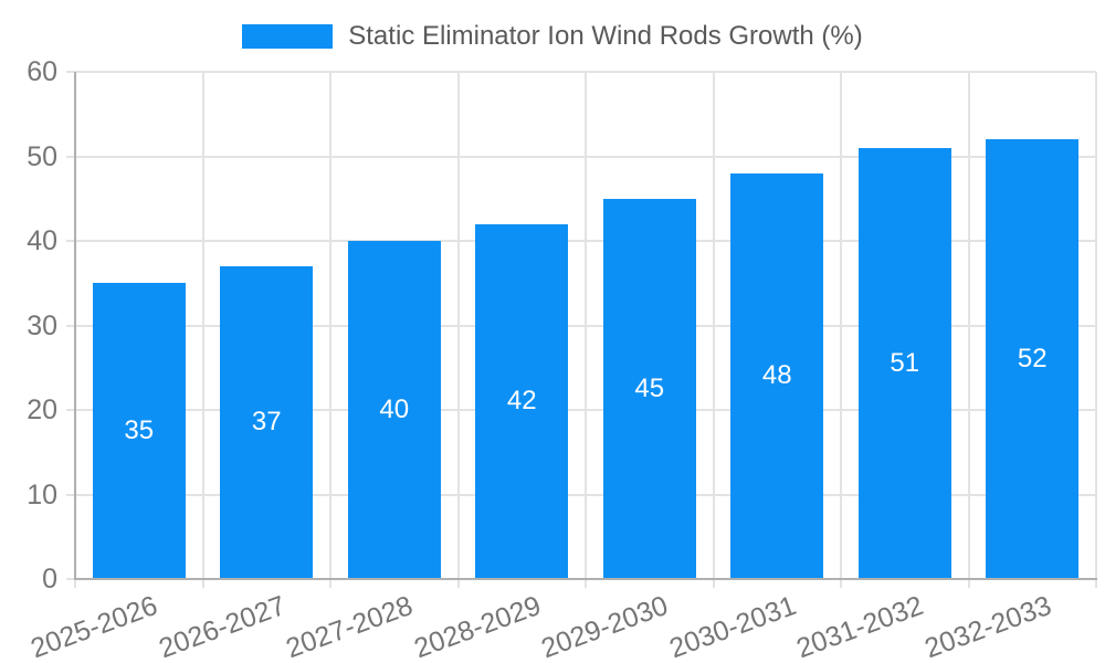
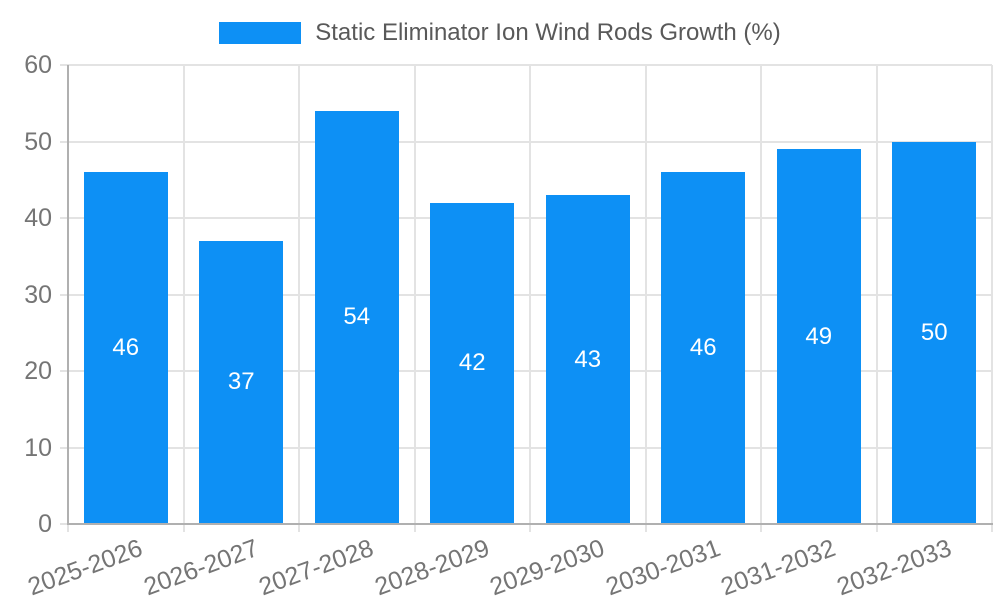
2025-2026: 35 -> 46
2027-2028: 40 -> 54
2029-2030: 45 -> 43
2030-2031: 48 -> 46
2031-2032: 51 -> 49
2032-2033: 52 -> 50
